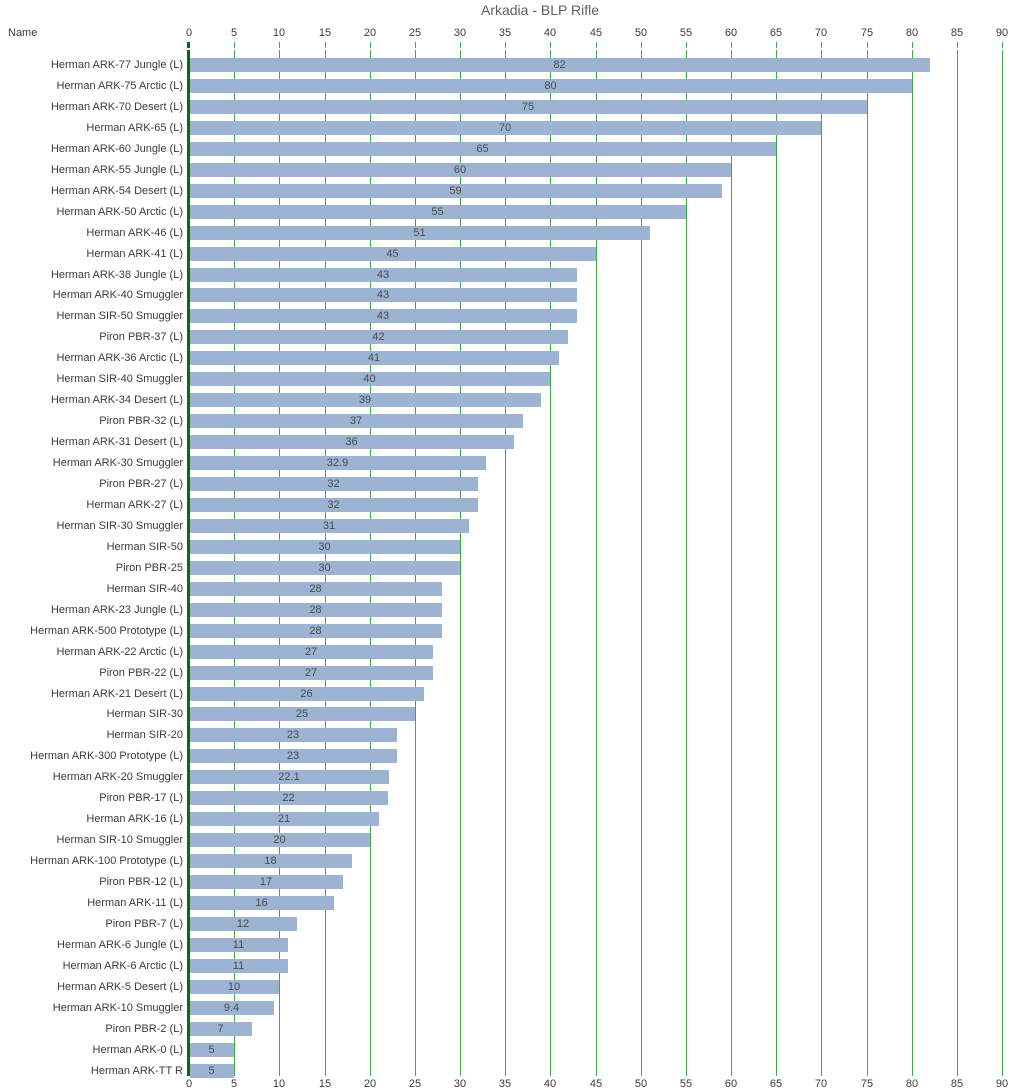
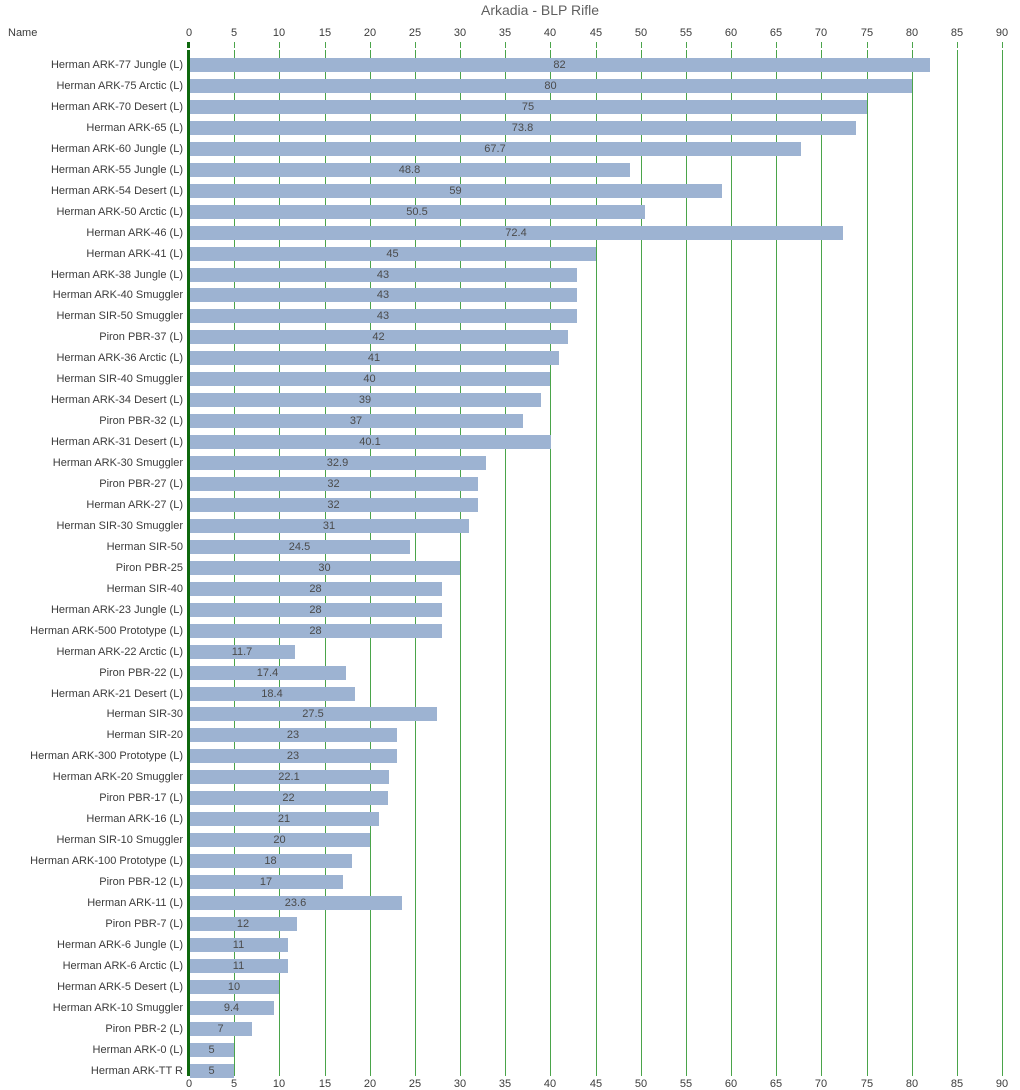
Herman ARK-65 (L): 70 -> 73.8
Herman ARK-60 Jungle (L): 65 -> 67.7
Herman ARK-55 Jungle (L): 60 -> 48.8
Herman ARK-50 Arctic (L): 55 -> 50.5
Herman ARK-46 (L): 51 -> 72.4
Herman ARK-31 Desert (L): 36 -> 40.1
Herman SIR-50: 30 -> 24.5
Herman ARK-22 Arctic (L): 27 -> 11.7
Piron PBR-22 (L): 27 -> 17.4
Herman ARK-21 Desert (L): 26 -> 18.4
Herman SIR-30: 25 -> 27.5
Herman ARK-11 (L): 16 -> 23.6
